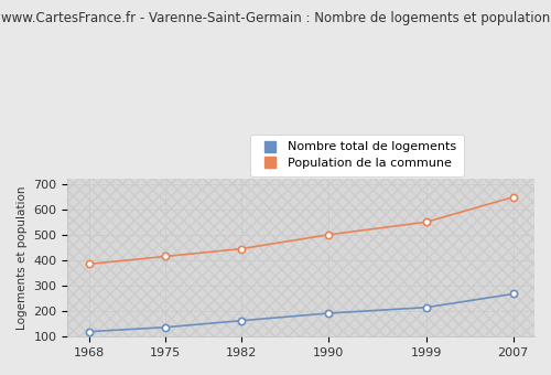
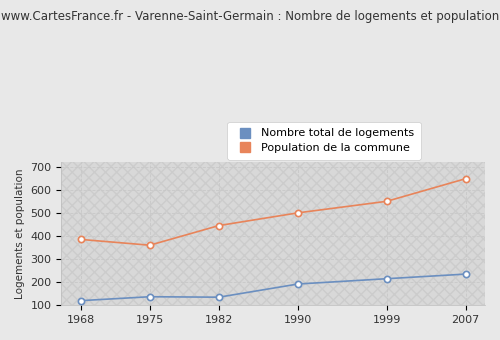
Population de la commune/1975: 415 -> 360
Nombre total de logements/1982: 163 -> 135
Nombre total de logements/2007: 268 -> 235
